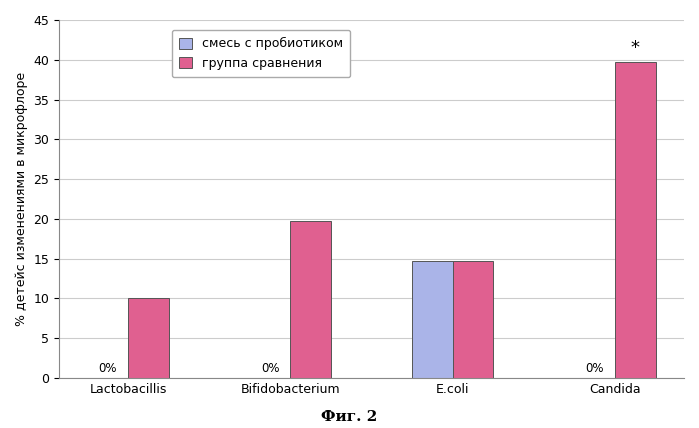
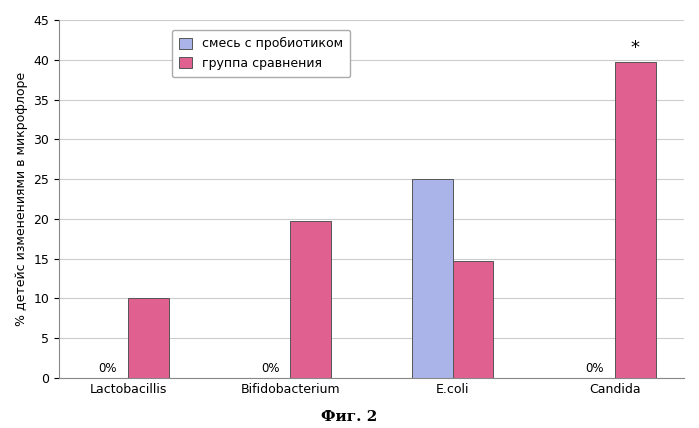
смесь с пробиотиком/E.coli: 14.7 -> 25.0
